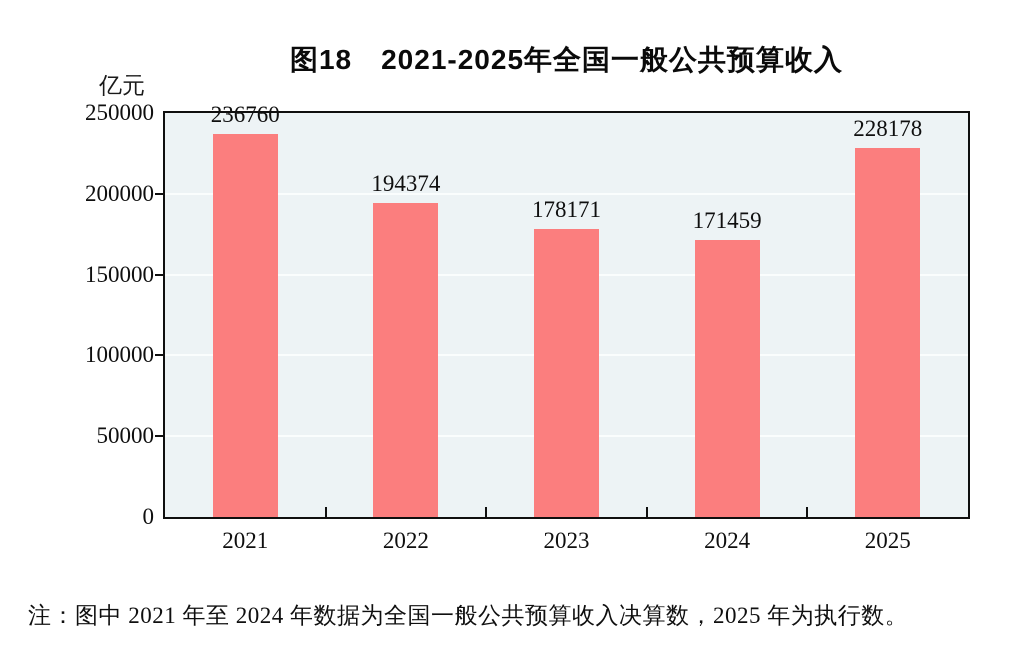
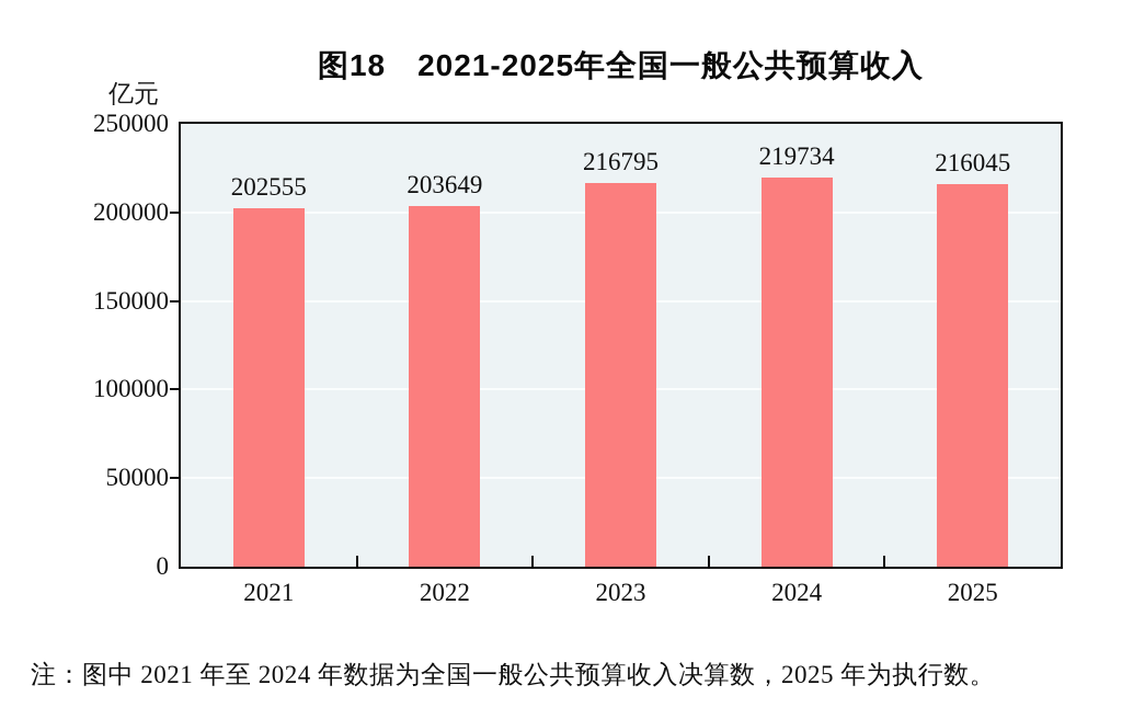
2021: 236760 -> 202555
2022: 194374 -> 203649
2023: 178171 -> 216795
2024: 171459 -> 219734
2025: 228178 -> 216045
